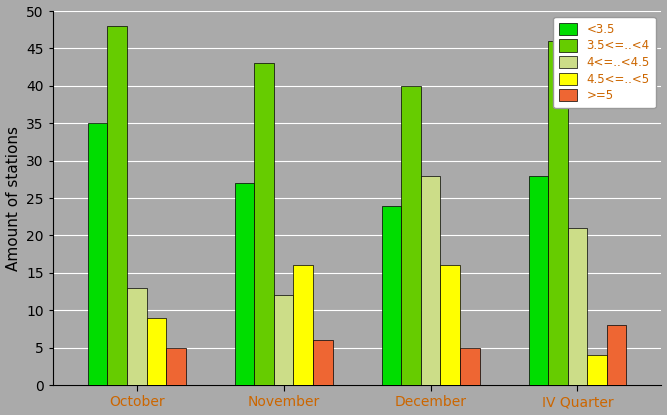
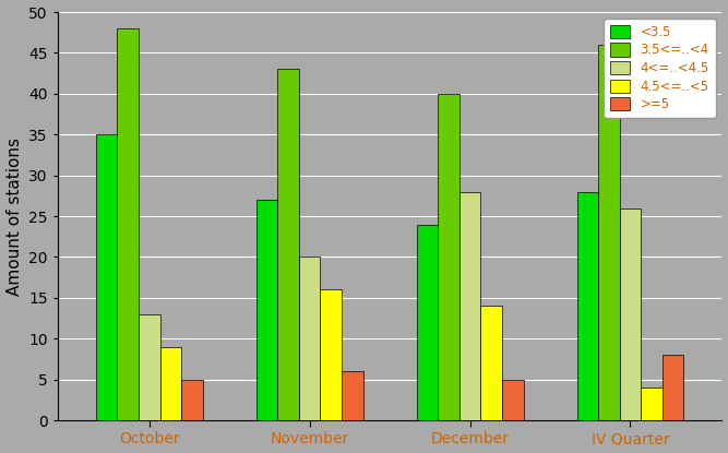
4<=..<4.5/November: 12 -> 20
4.5<=..<5/December: 16 -> 14
4<=..<4.5/IV Quarter: 21 -> 26
